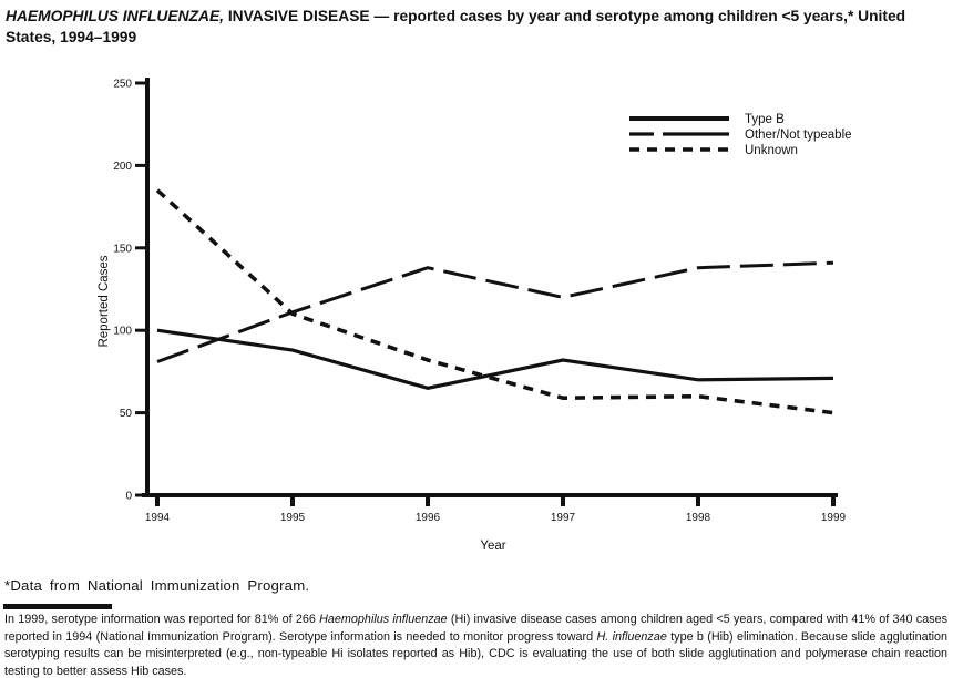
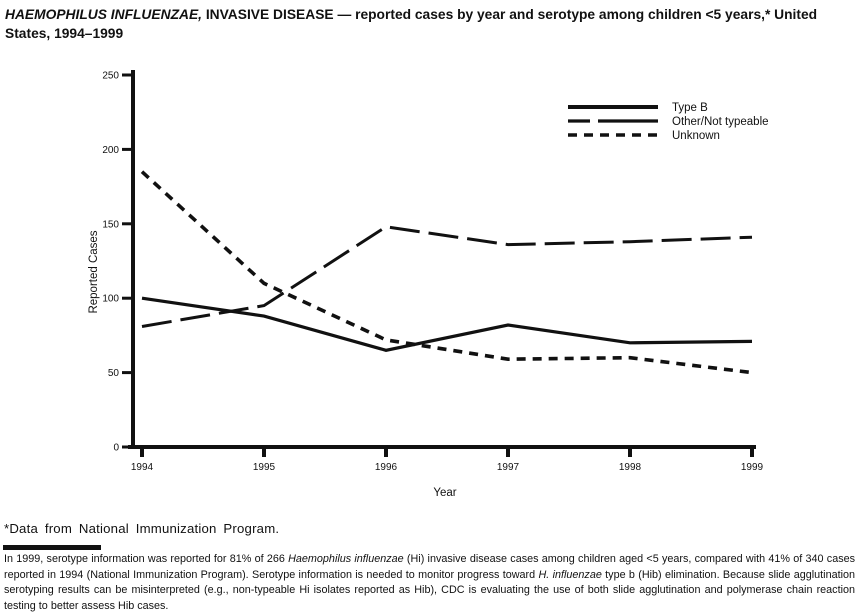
Other/Not typeable/1995: 111 -> 95
Other/Not typeable/1996: 138 -> 148
Unknown/1996: 82 -> 72
Other/Not typeable/1997: 120 -> 136
